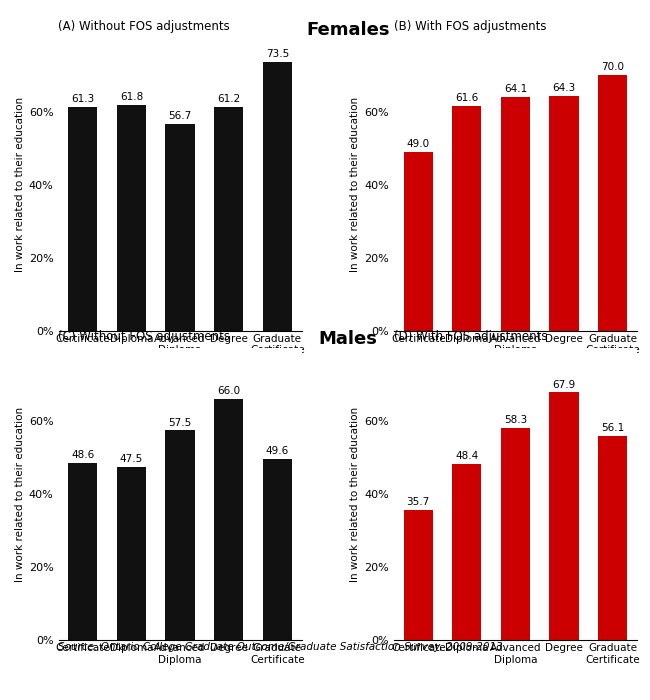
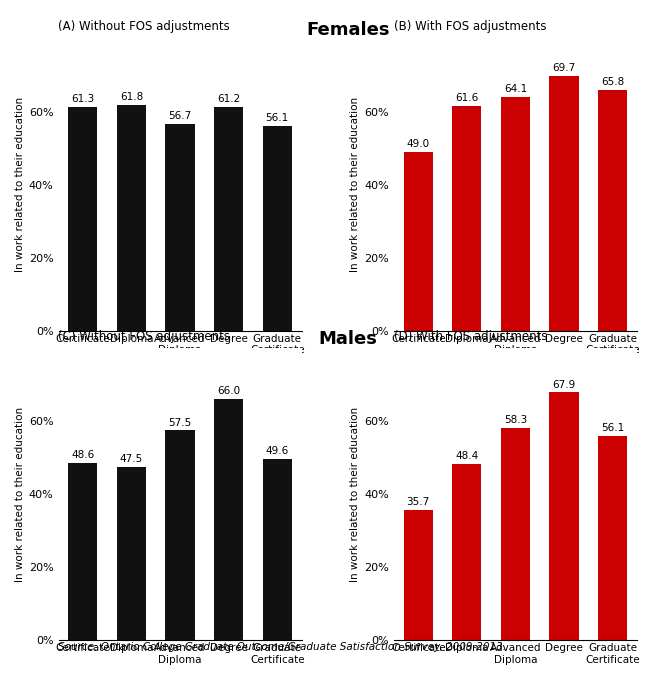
(A) Without FOS adjustments/Graduate Certificate: 73.5 -> 56.1
(B) With FOS adjustments/Degree: 64.3 -> 69.7
(B) With FOS adjustments/Graduate Certificate: 70.0 -> 65.8
